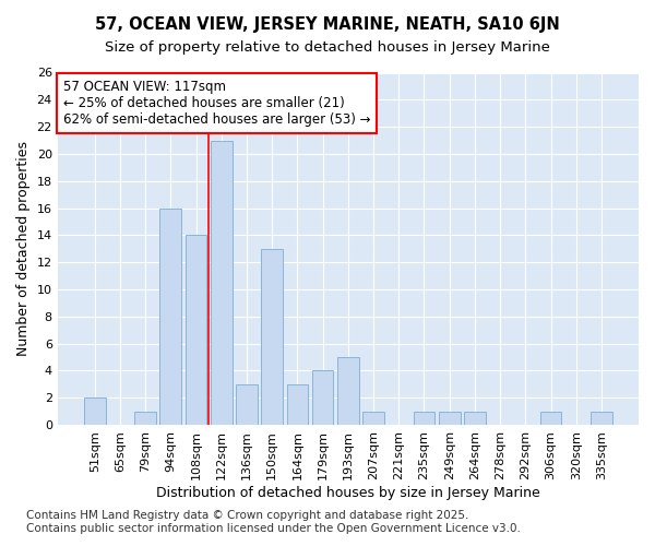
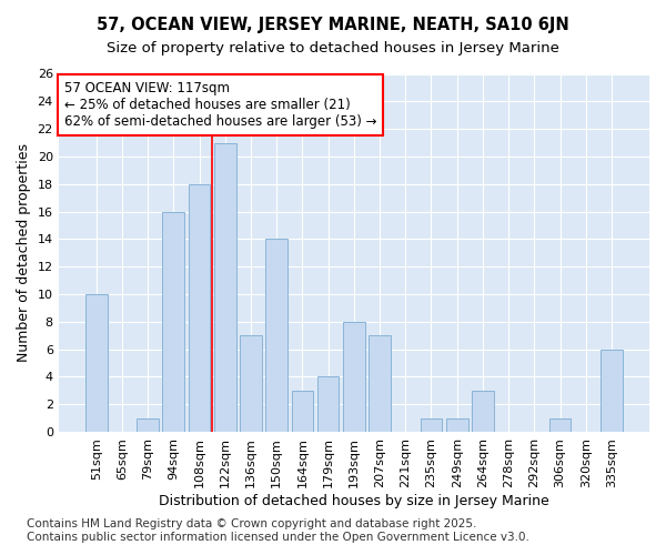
51sqm: 2 -> 10
108sqm: 14 -> 18
136sqm: 3 -> 7
150sqm: 13 -> 14
193sqm: 5 -> 8
207sqm: 1 -> 7
264sqm: 1 -> 3
335sqm: 1 -> 6
